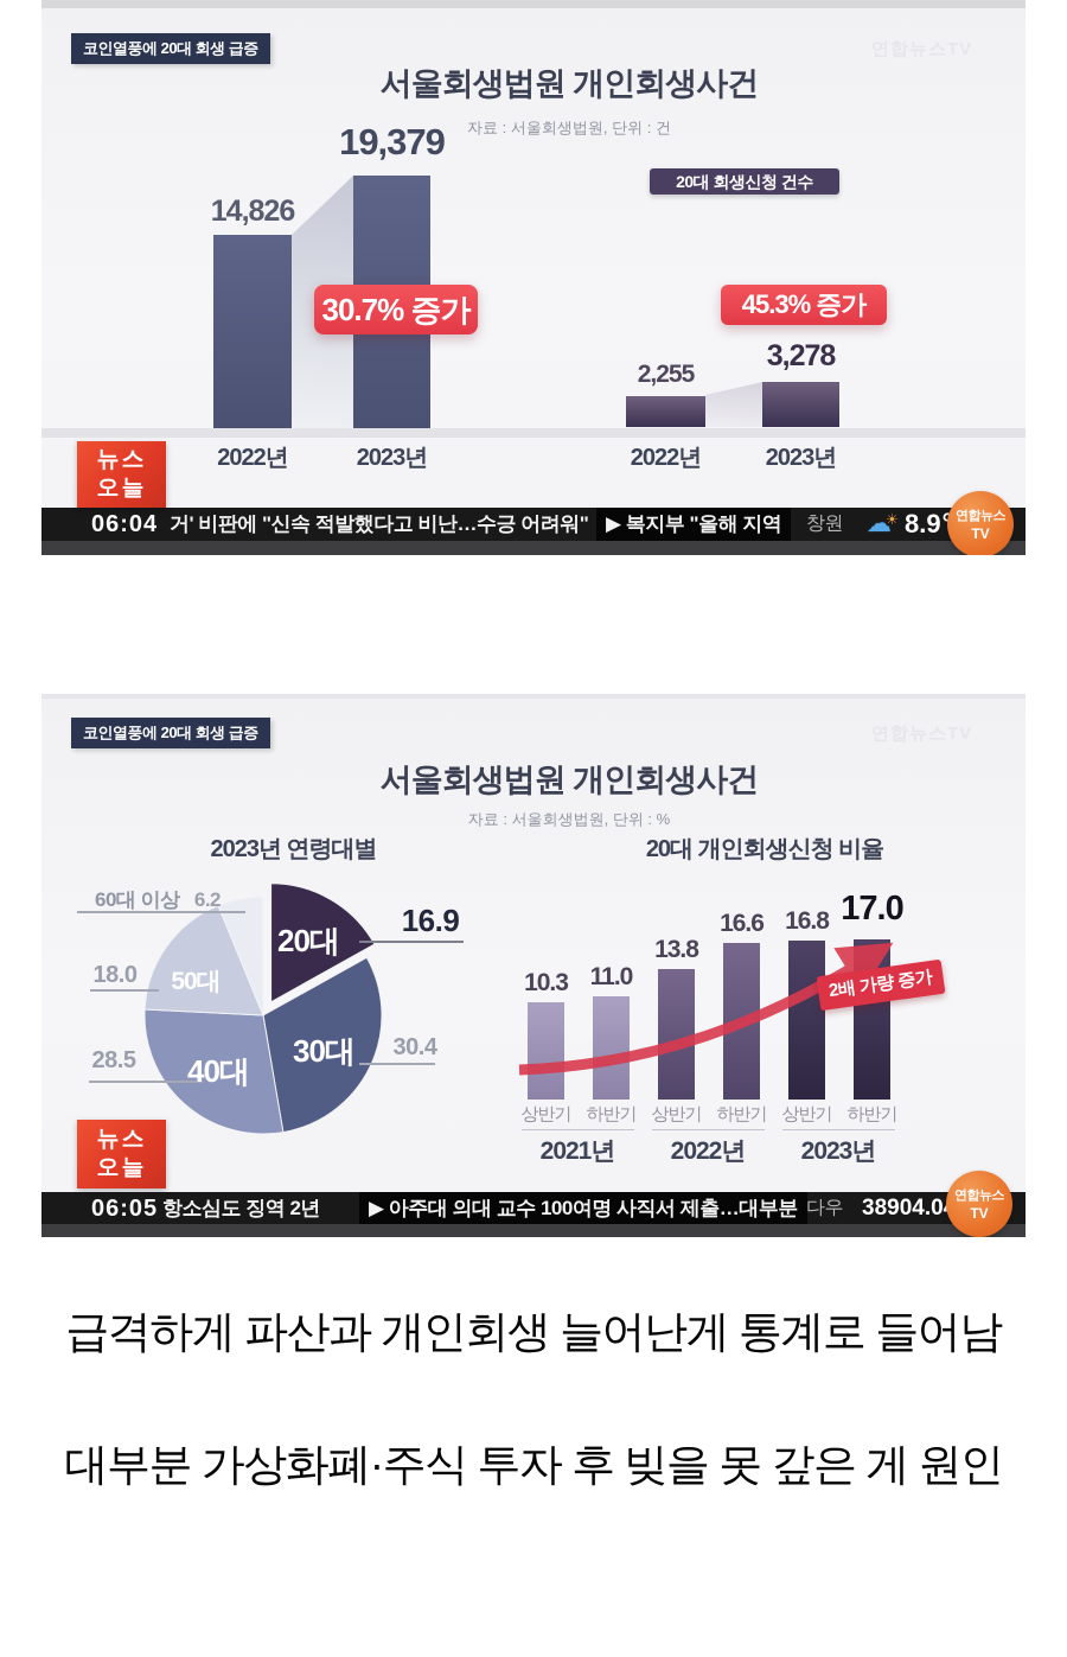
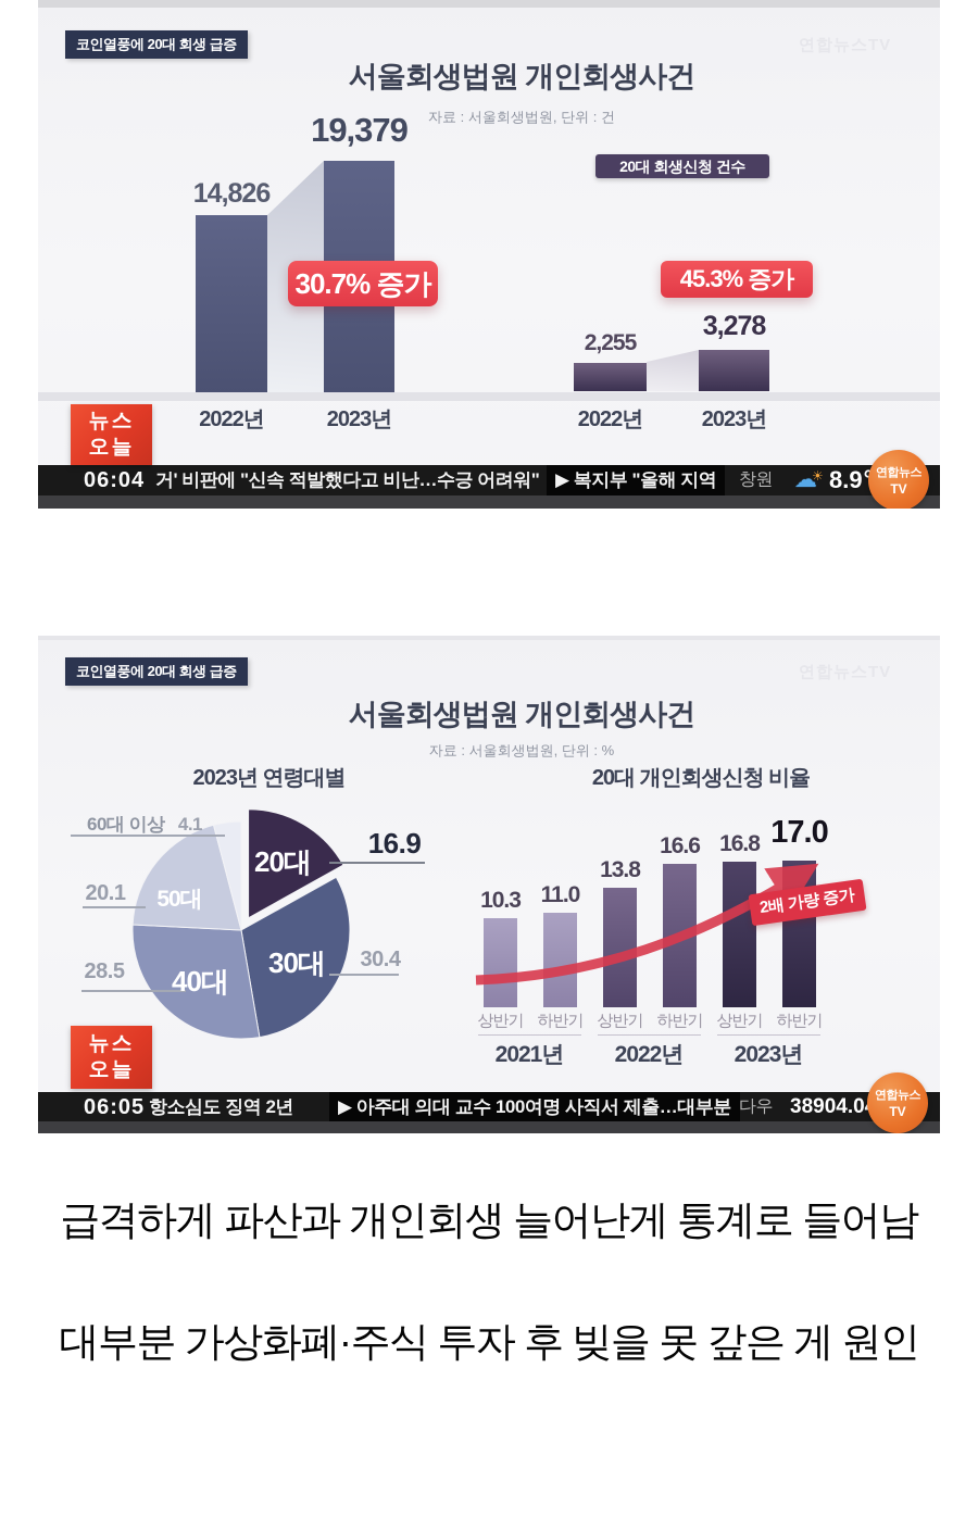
2023년 연령대별/50대: 18.0 -> 20.1
2023년 연령대별/60대 이상: 6.2 -> 4.1
